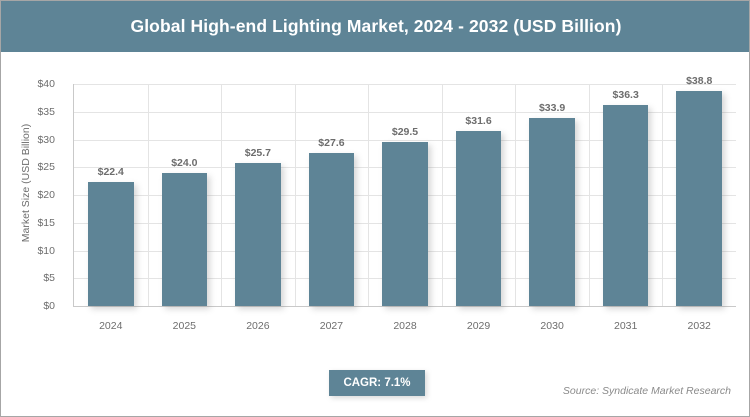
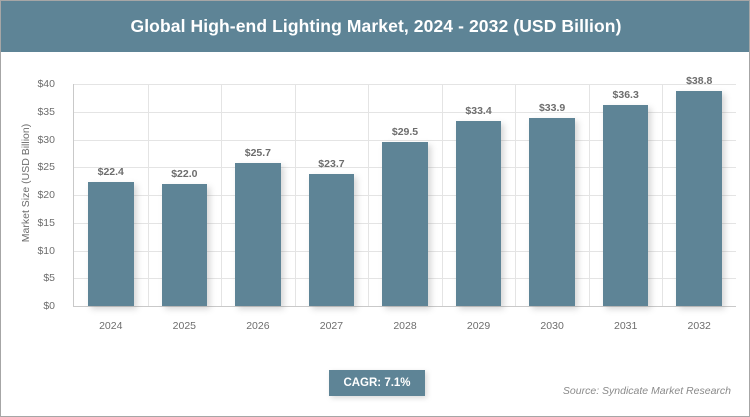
2025: $24.0 -> $22.0
2027: $27.6 -> $23.7
2029: $31.6 -> $33.4
